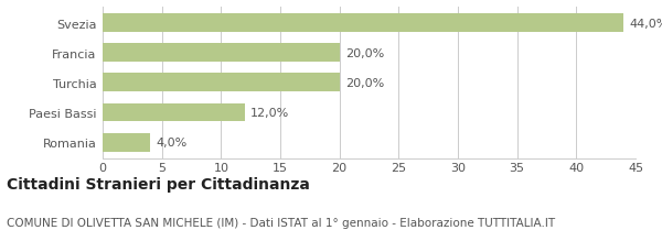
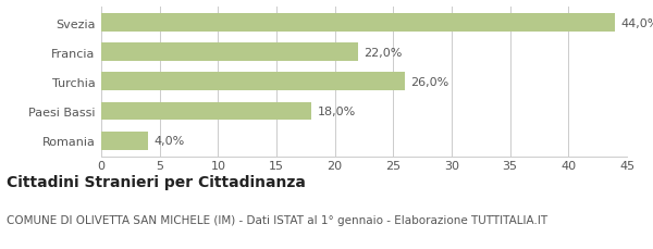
Francia: 20,0% -> 22,0%
Turchia: 20,0% -> 26,0%
Paesi Bassi: 12,0% -> 18,0%
